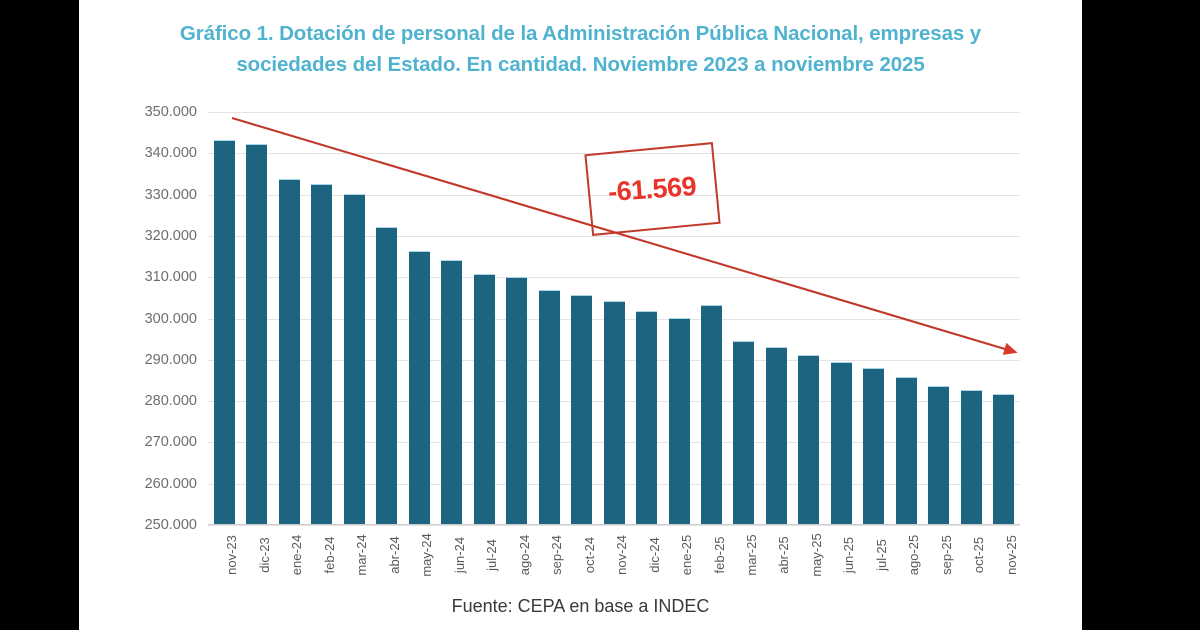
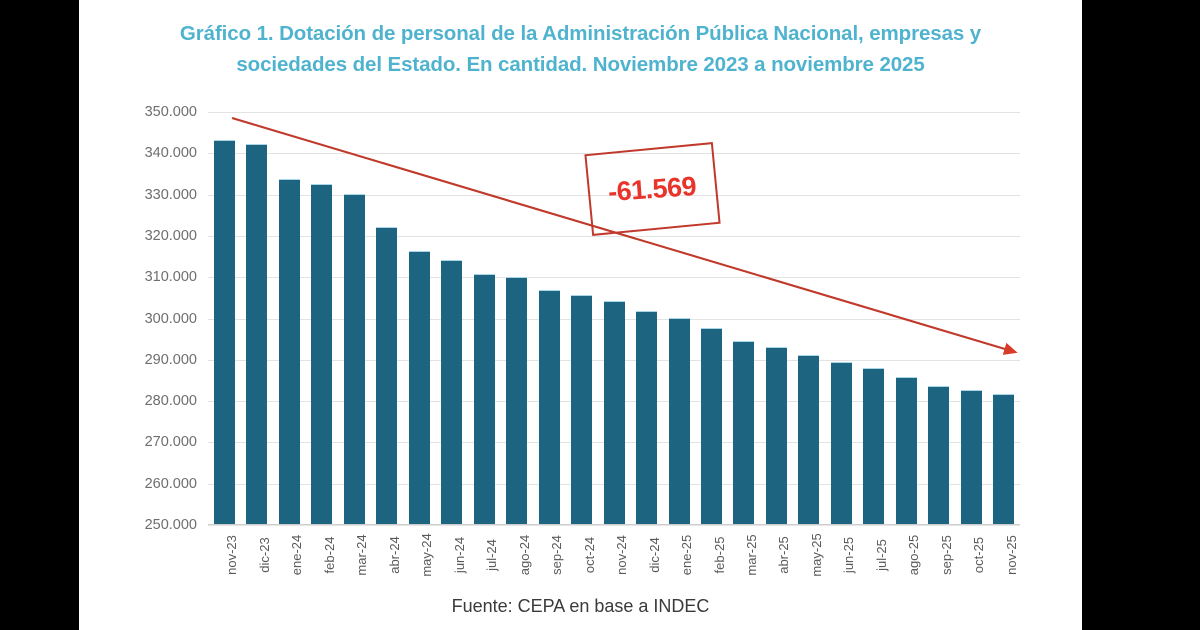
feb-25: 303000 -> 297000
